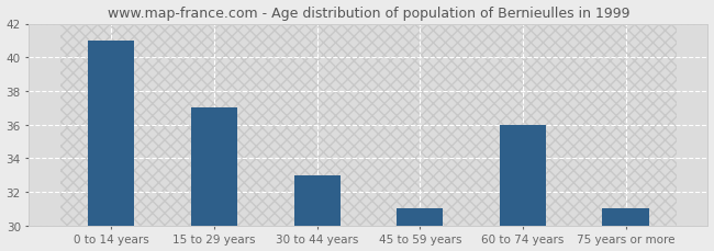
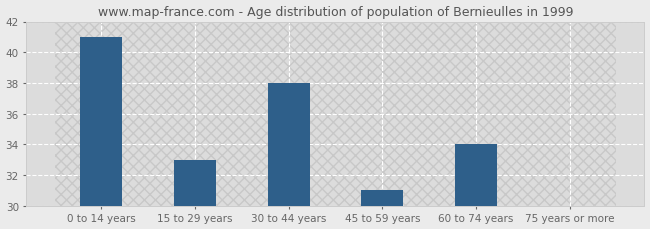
15 to 29 years: 37 -> 33
30 to 44 years: 33 -> 38
60 to 74 years: 36 -> 34
75 years or more: 31 -> 30
